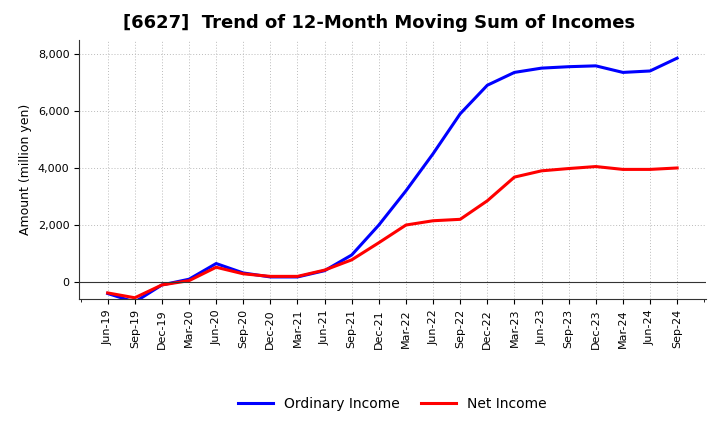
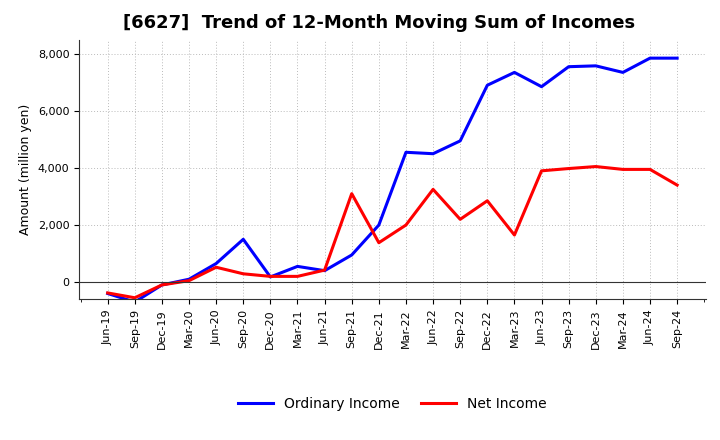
Ordinary Income/Sep-20: 320 -> 1,500
Ordinary Income/Mar-21: 180 -> 550
Net Income/Sep-21: 780 -> 3,100
Ordinary Income/Mar-22: 3,200 -> 4,550
Net Income/Jun-22: 2,150 -> 3,250
Ordinary Income/Sep-22: 5,900 -> 4,950
Net Income/Mar-23: 3,680 -> 1,650
Ordinary Income/Jun-23: 7,500 -> 6,850
Ordinary Income/Jun-24: 7,400 -> 7,850
Net Income/Sep-24: 4,000 -> 3,400
